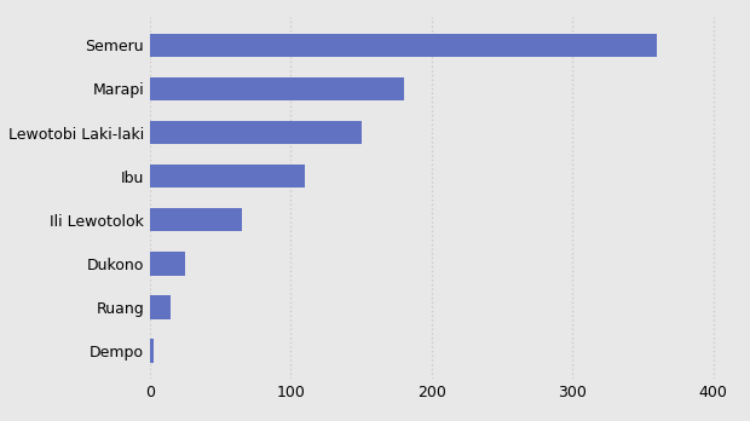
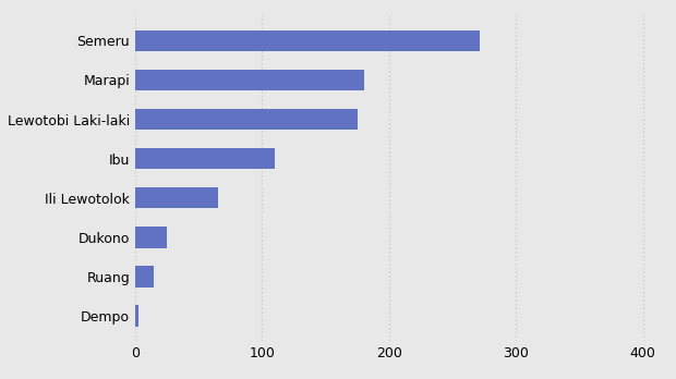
Semeru: 360 -> 271
Lewotobi Laki-laki: 150 -> 175
